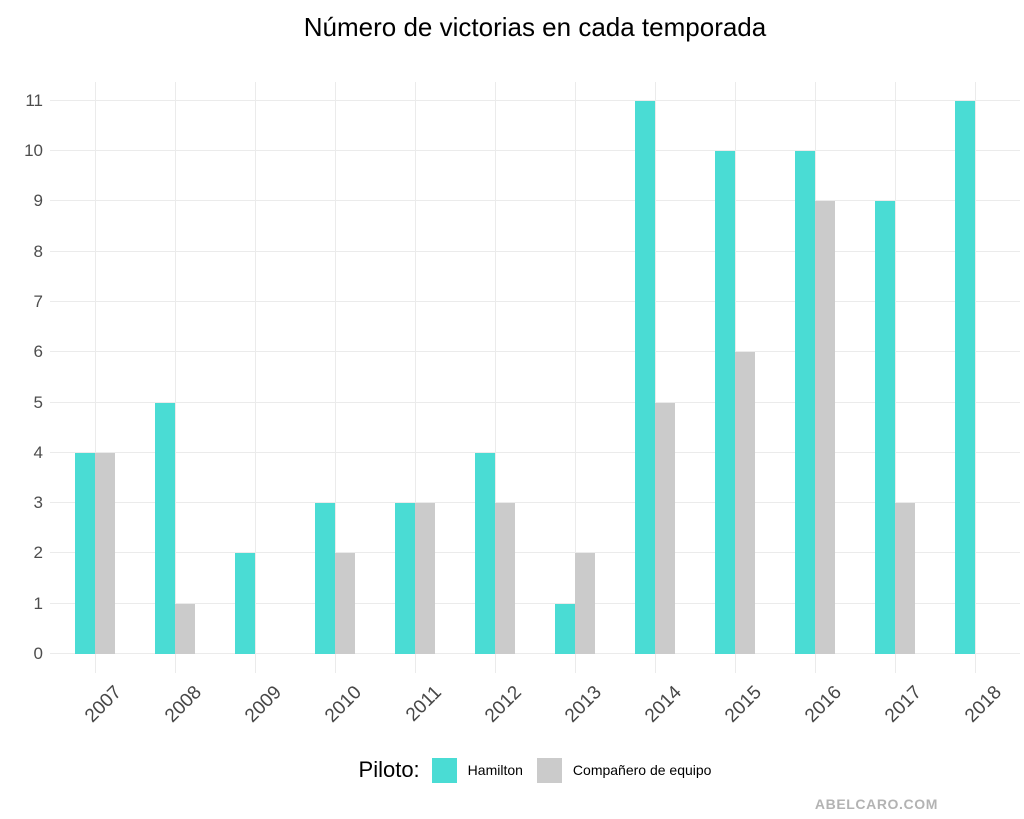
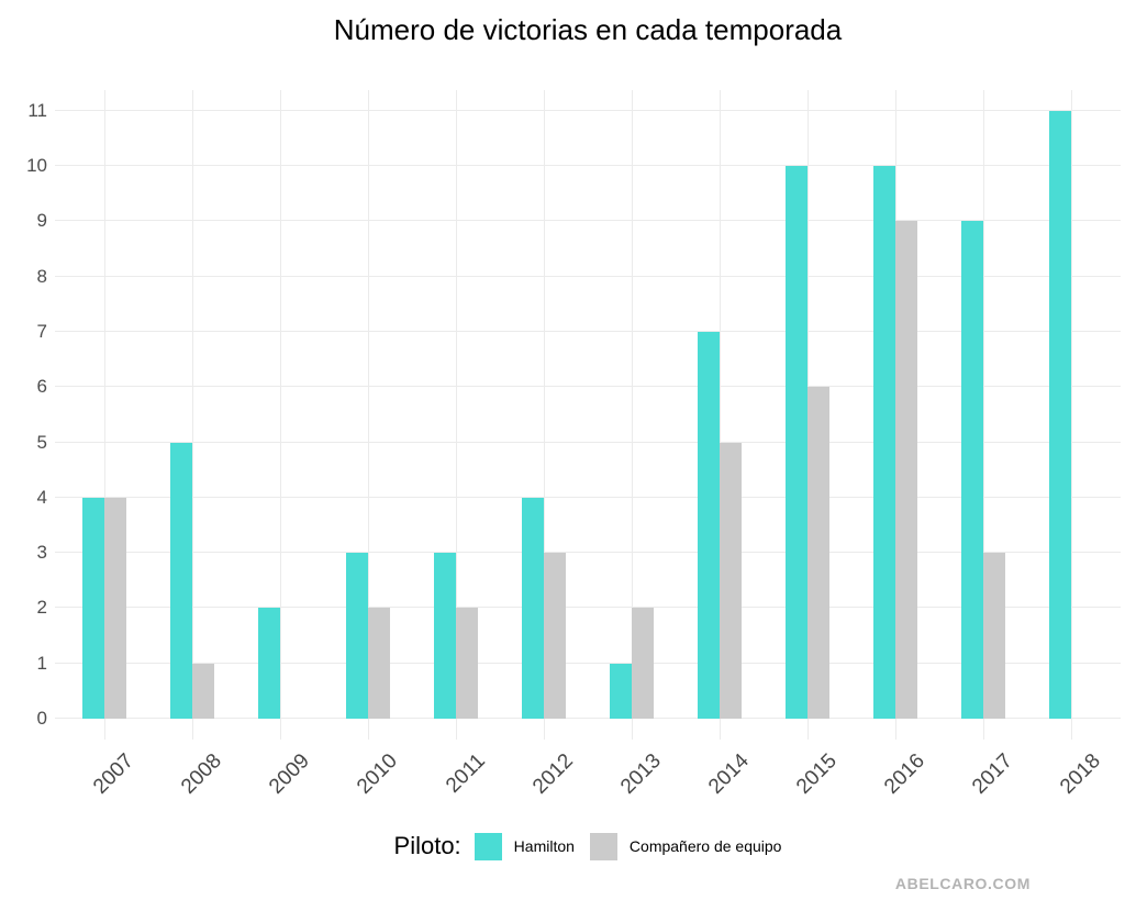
Compañero de equipo/2011: 3 -> 2
Hamilton/2014: 11 -> 7
